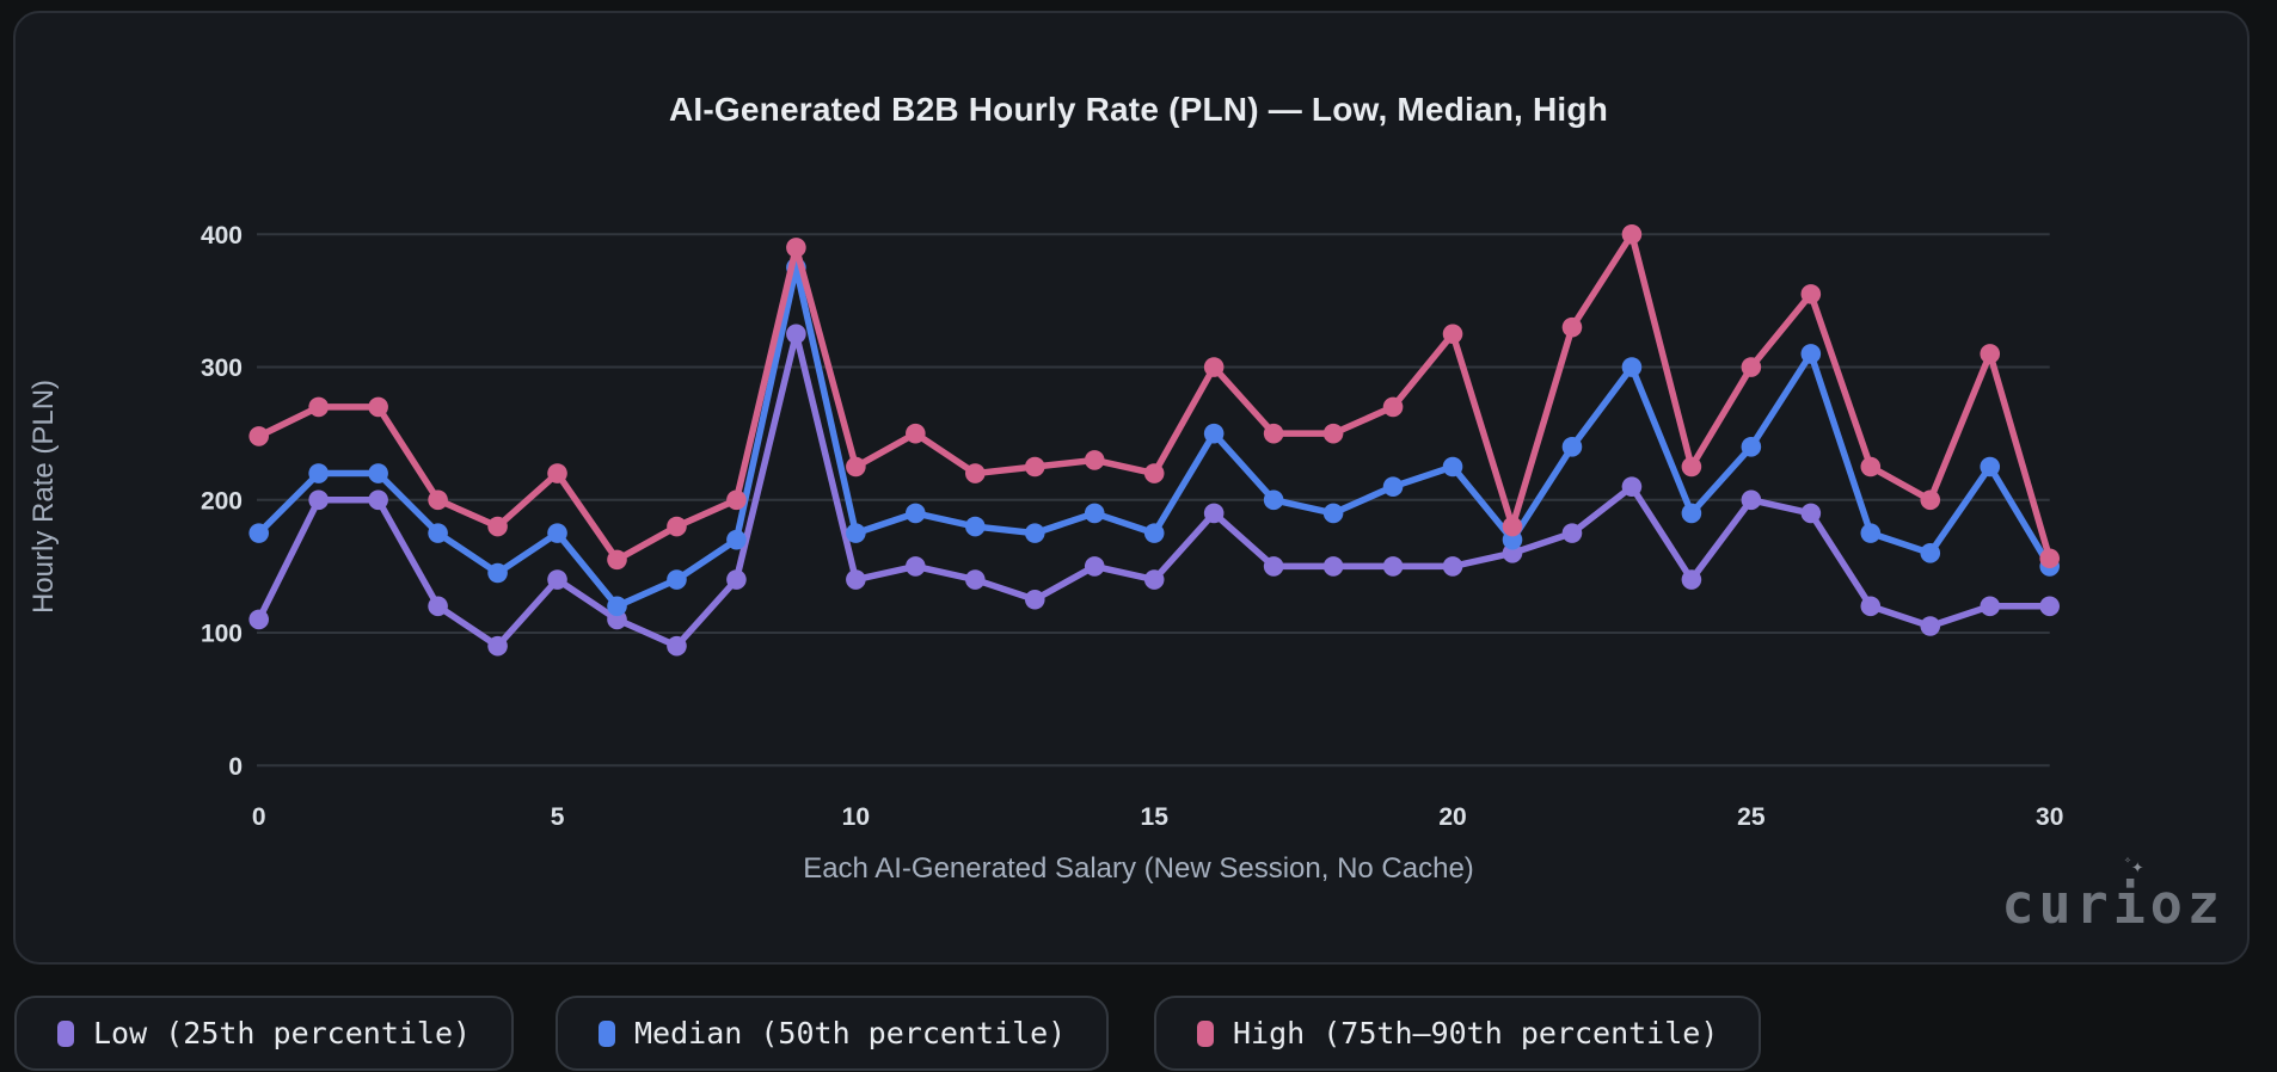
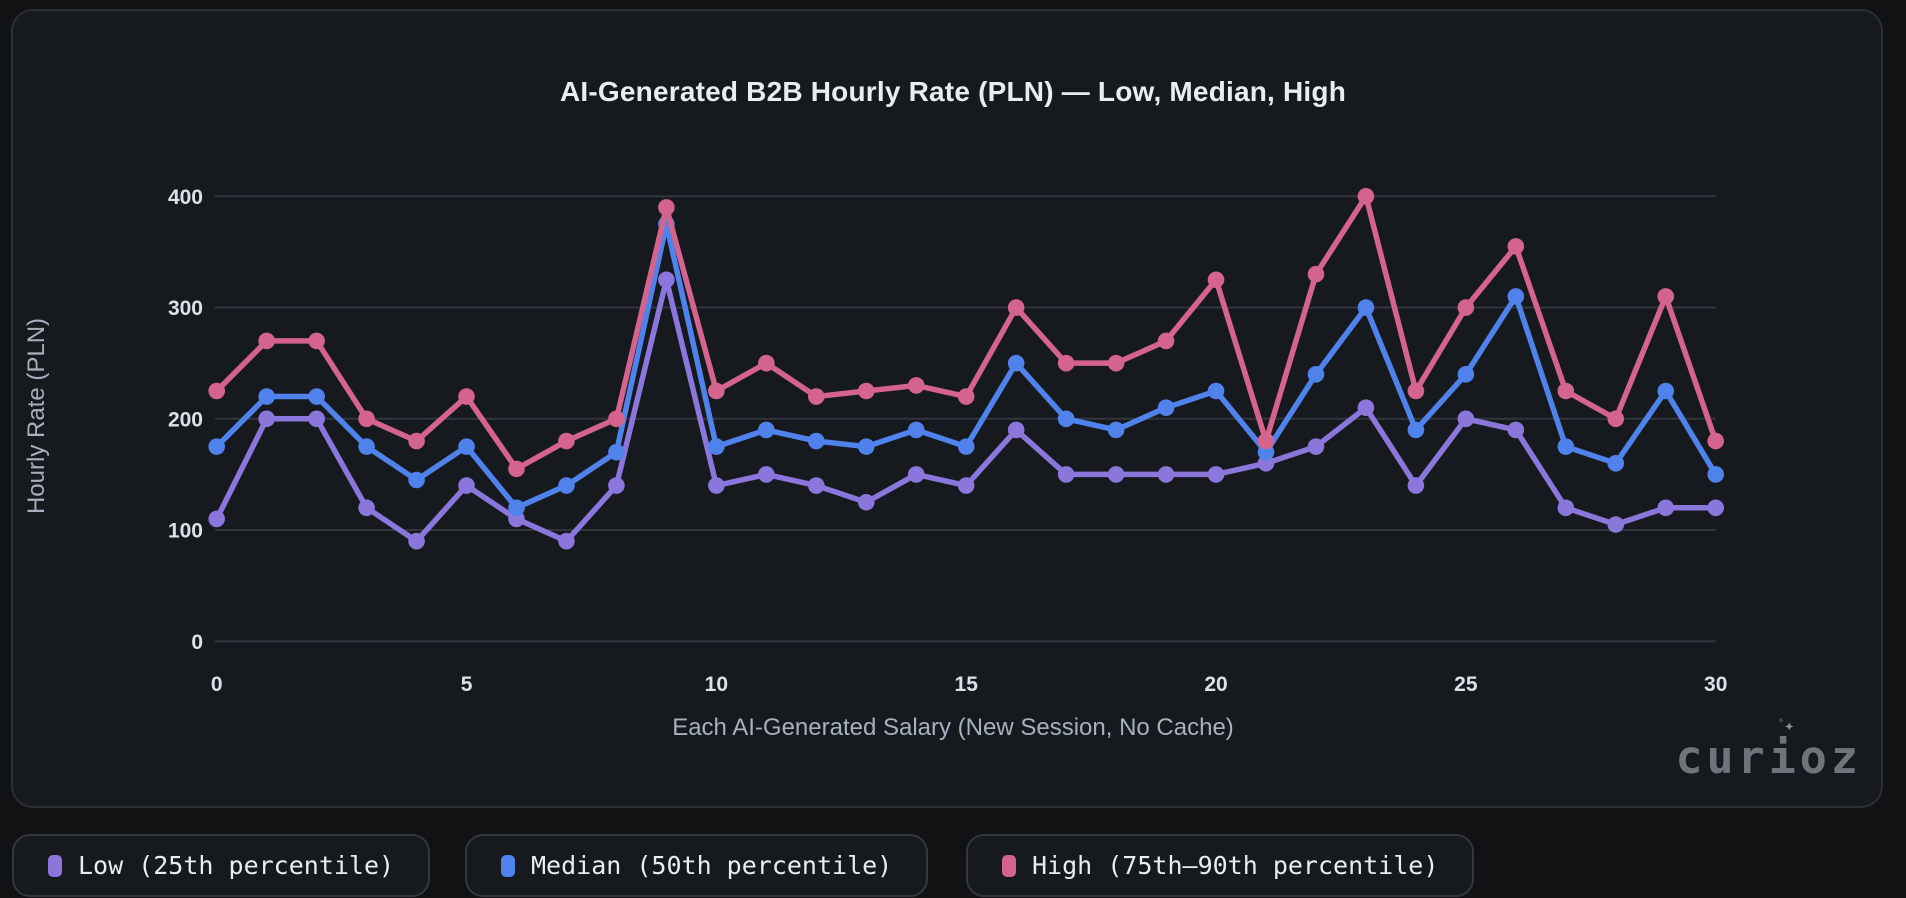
High (75th–90th percentile)/0: 248 -> 225
High (75th–90th percentile)/30: 156 -> 180
